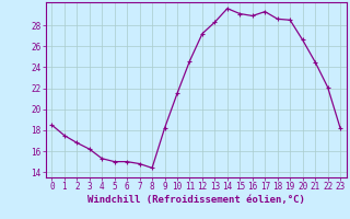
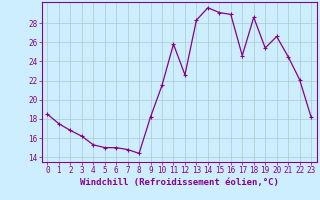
11: 24.6 -> 25.8
12: 27.2 -> 22.6
17: 29.3 -> 24.6
19: 28.5 -> 25.4
